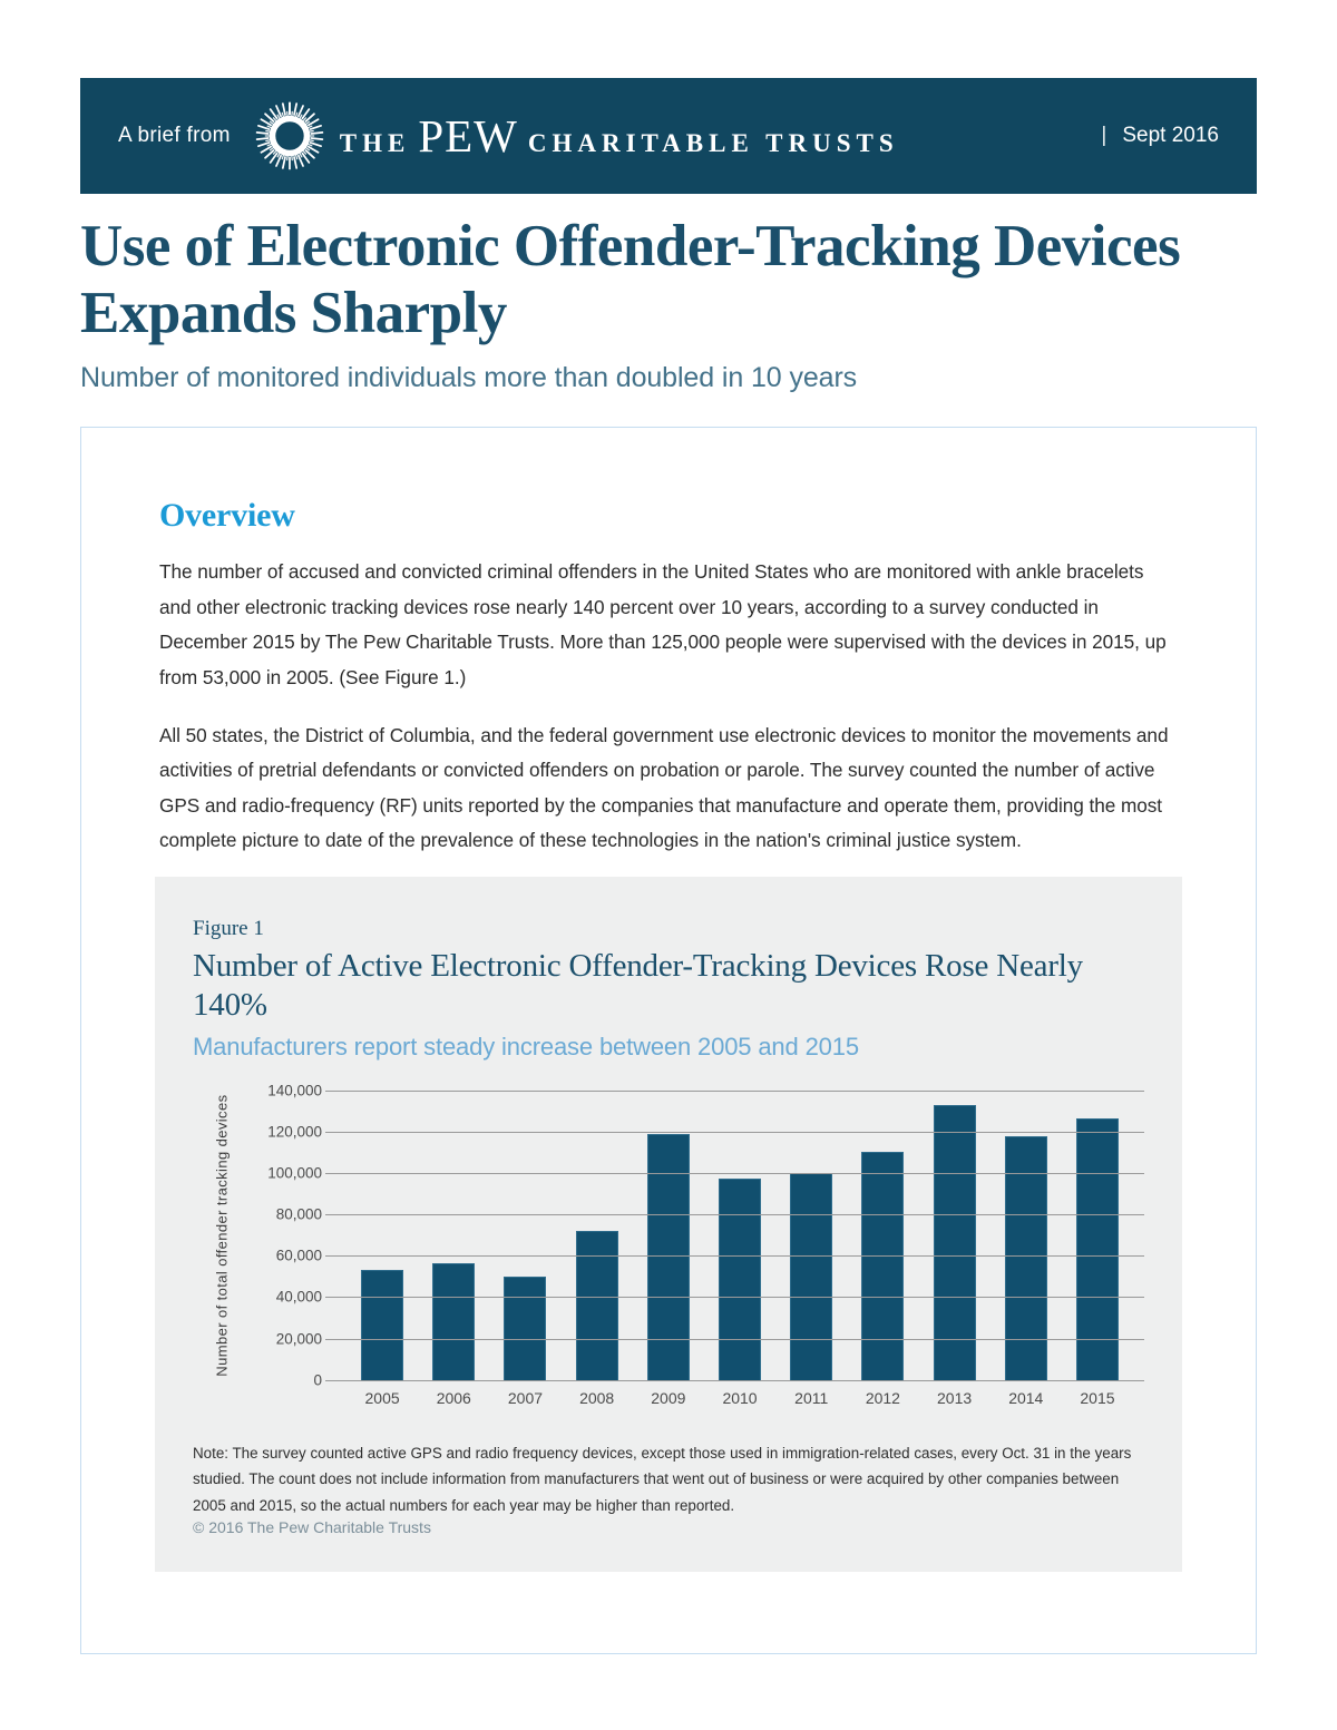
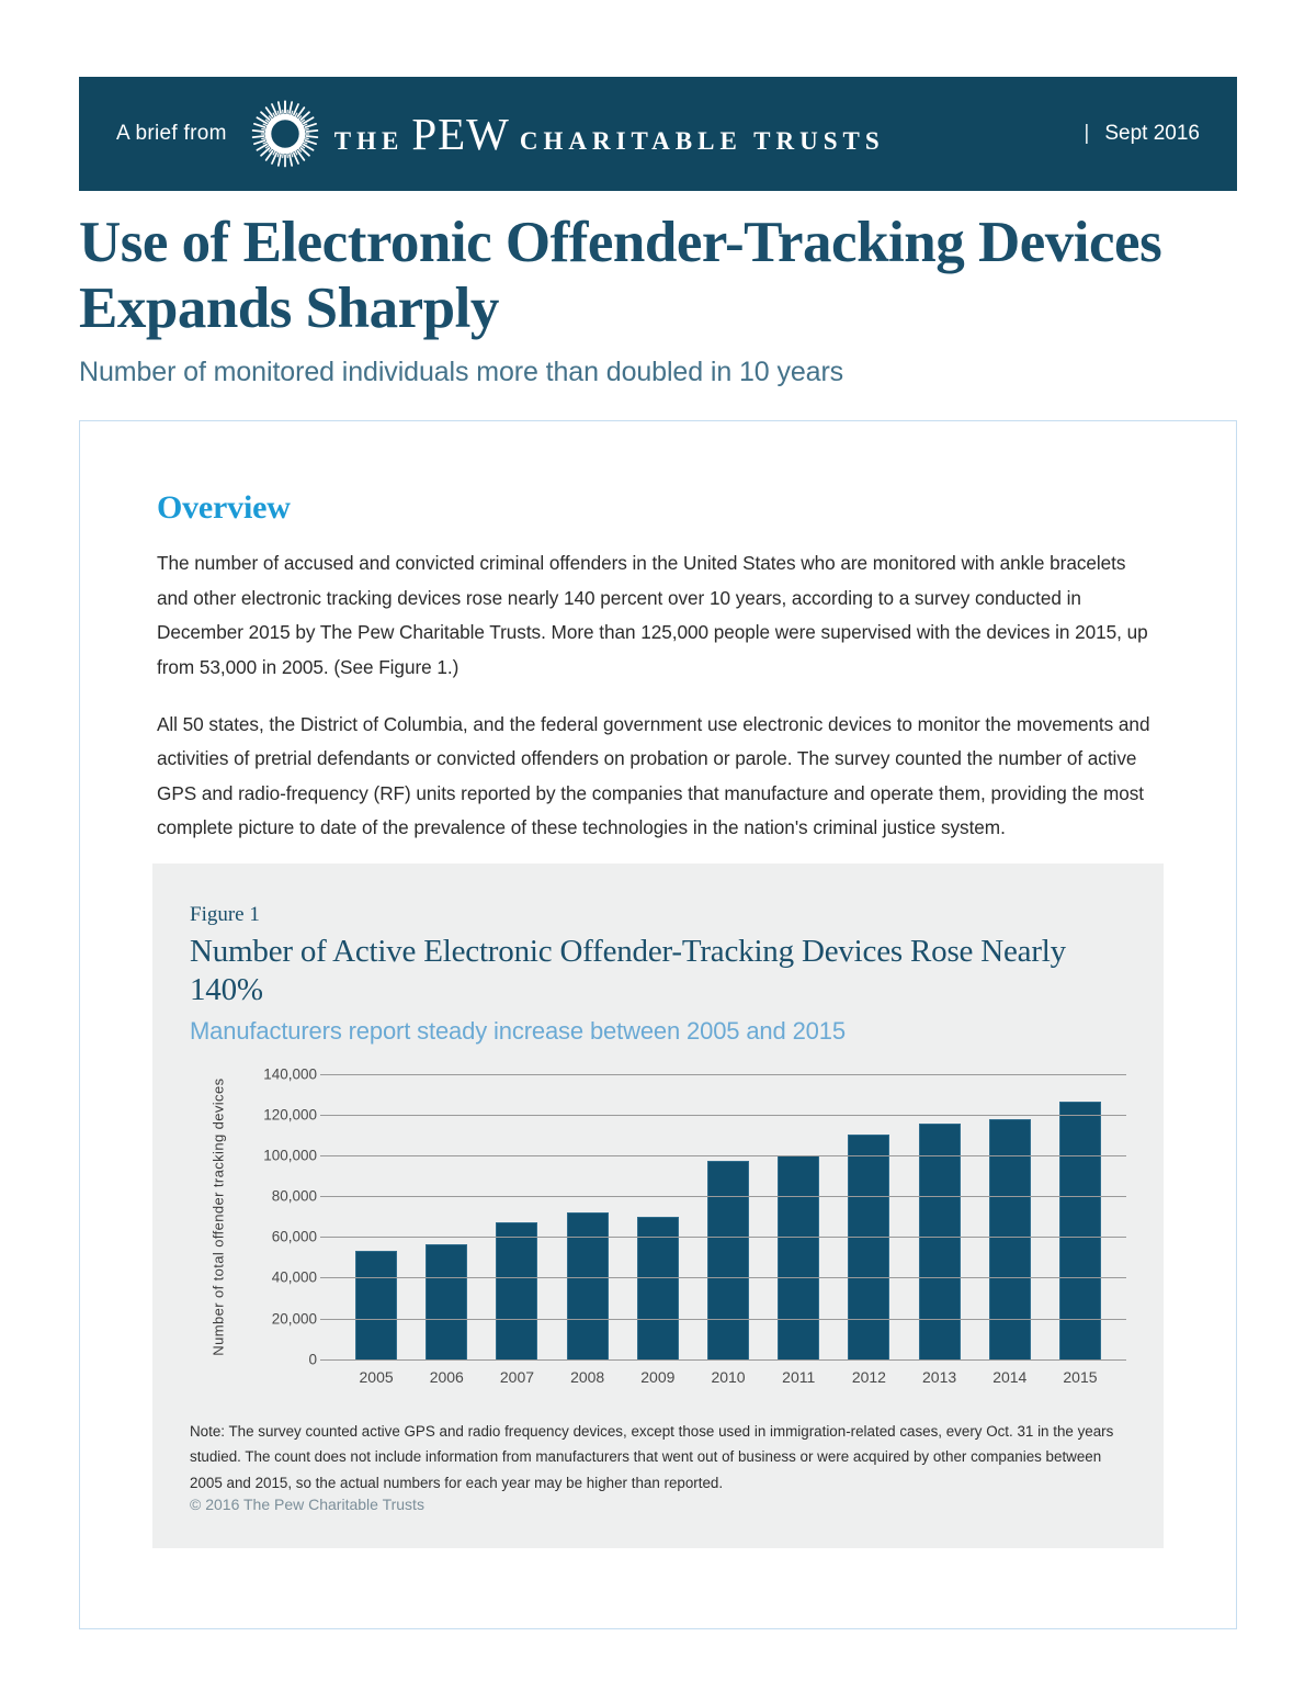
2007: 50000 -> 67000
2009: 119000 -> 70000
2013: 133000 -> 116000
